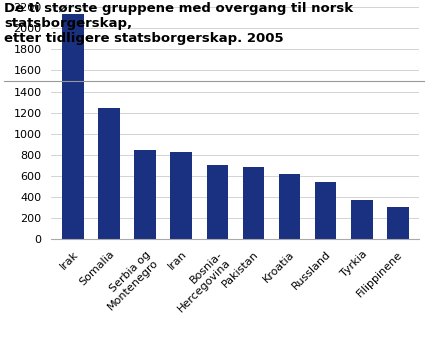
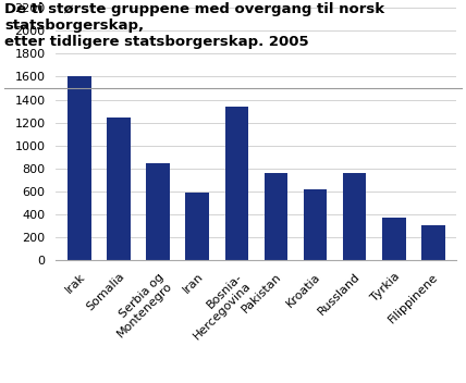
Irak: 2130 -> 1600
Iran: 820 -> 590
Bosnia- Hercegovina: 700 -> 1340
Pakistan: 680 -> 760
Russland: 540 -> 760
